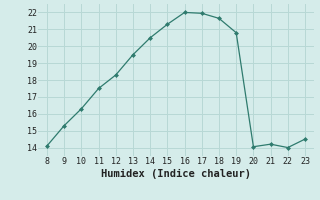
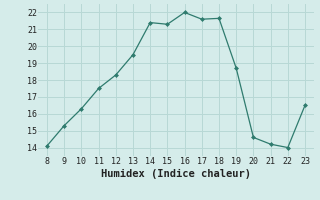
14: 20.5 -> 21.4
17: 21.9 -> 21.6
19: 20.8 -> 18.7
20: 14.1 -> 14.6
23: 14.5 -> 16.5
